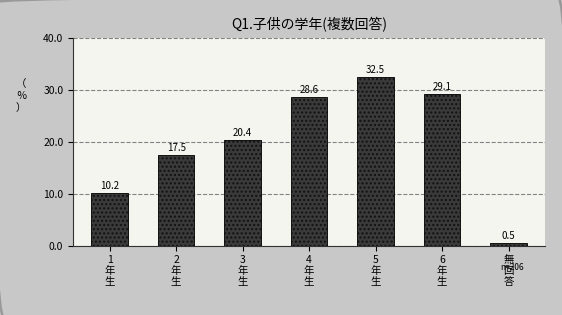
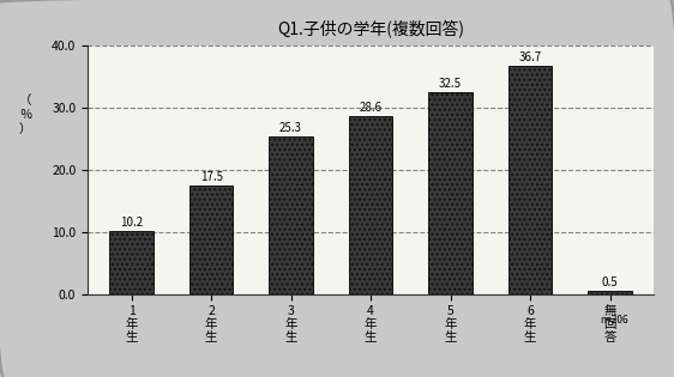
3 年 生: 20.4 -> 25.3
6 年 生: 29.1 -> 36.7
